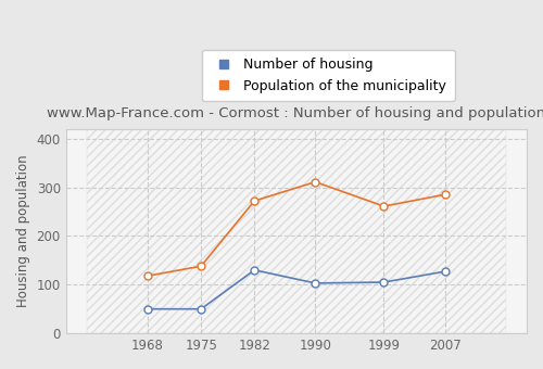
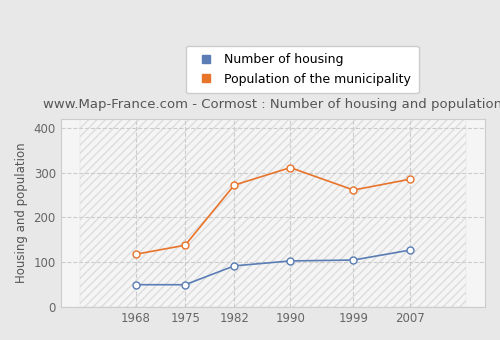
Number of housing/1982: 130 -> 92
